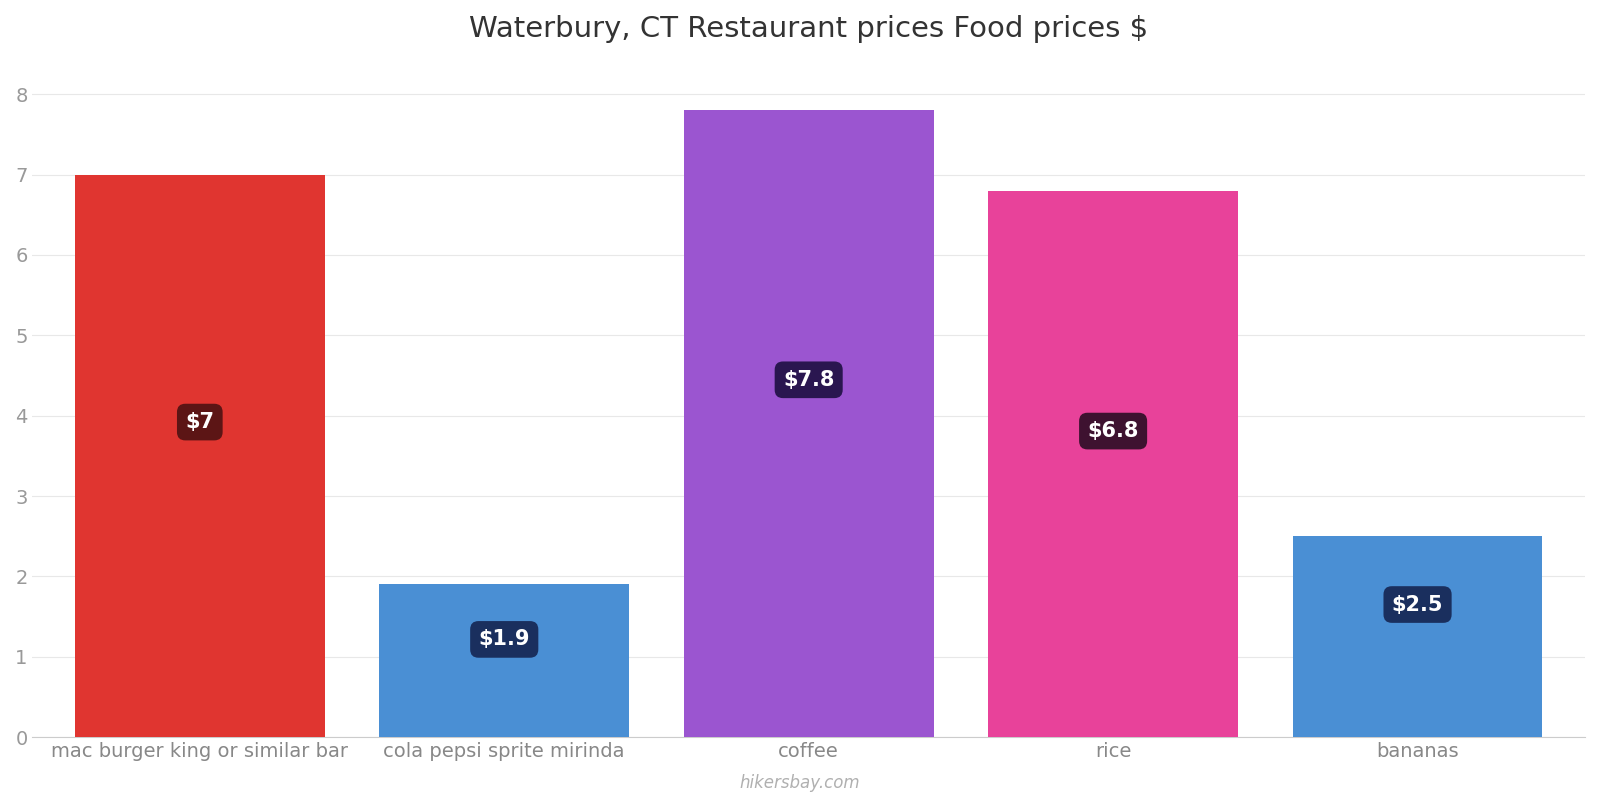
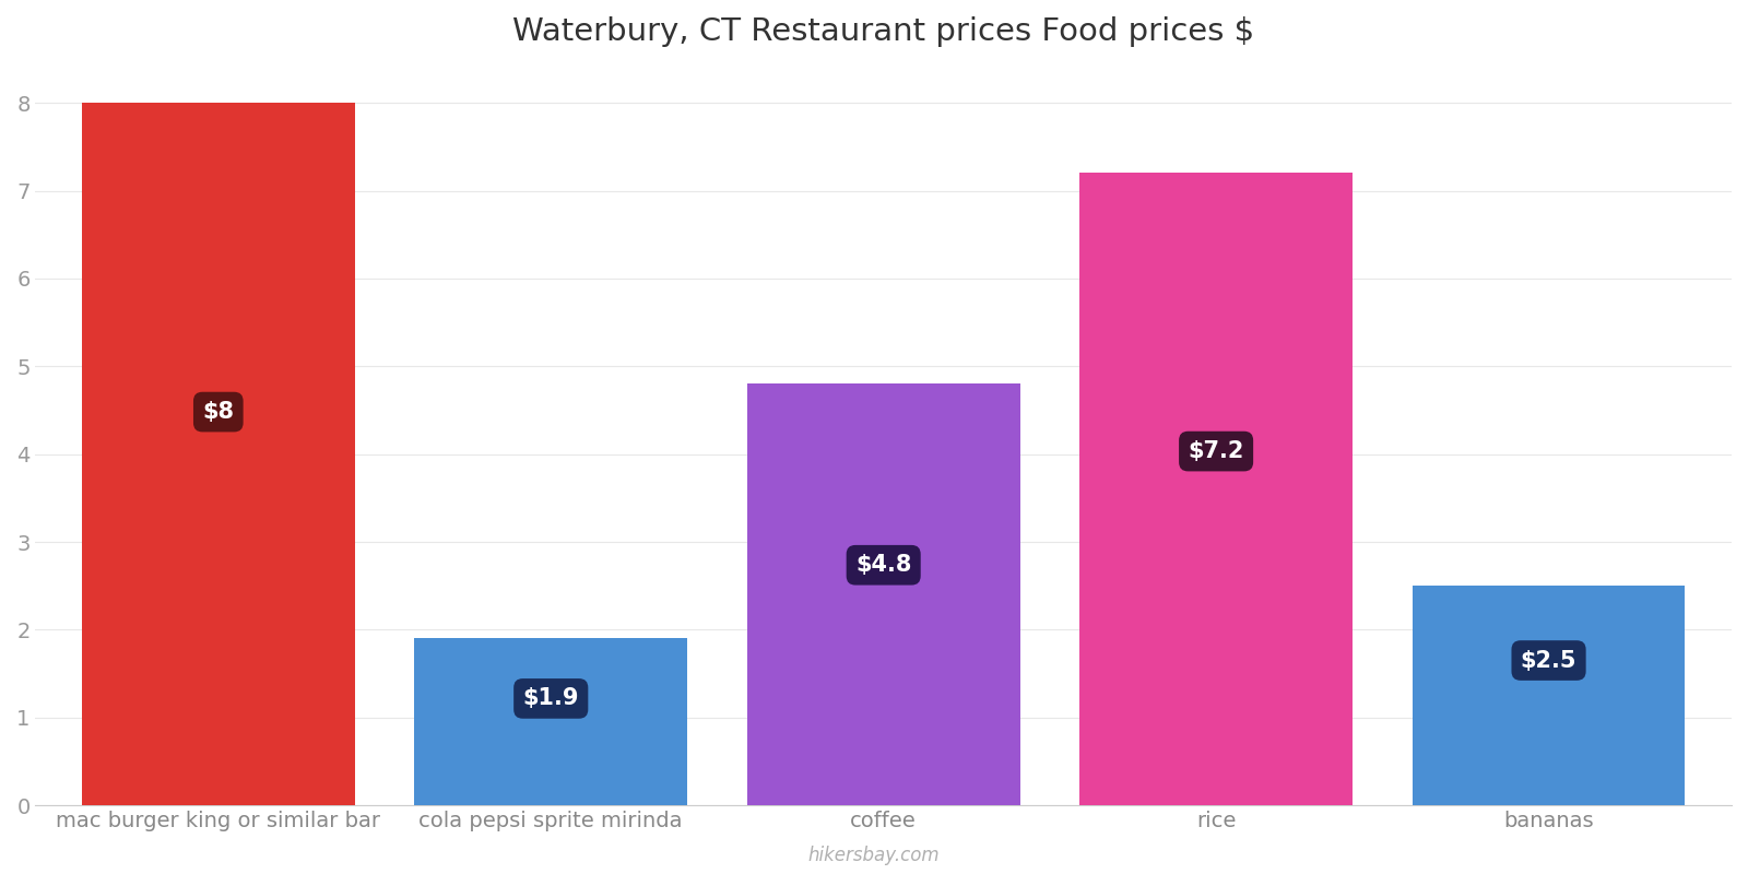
mac burger king or similar bar: $7 -> $8
coffee: $7.8 -> $4.8
rice: $6.8 -> $7.2
